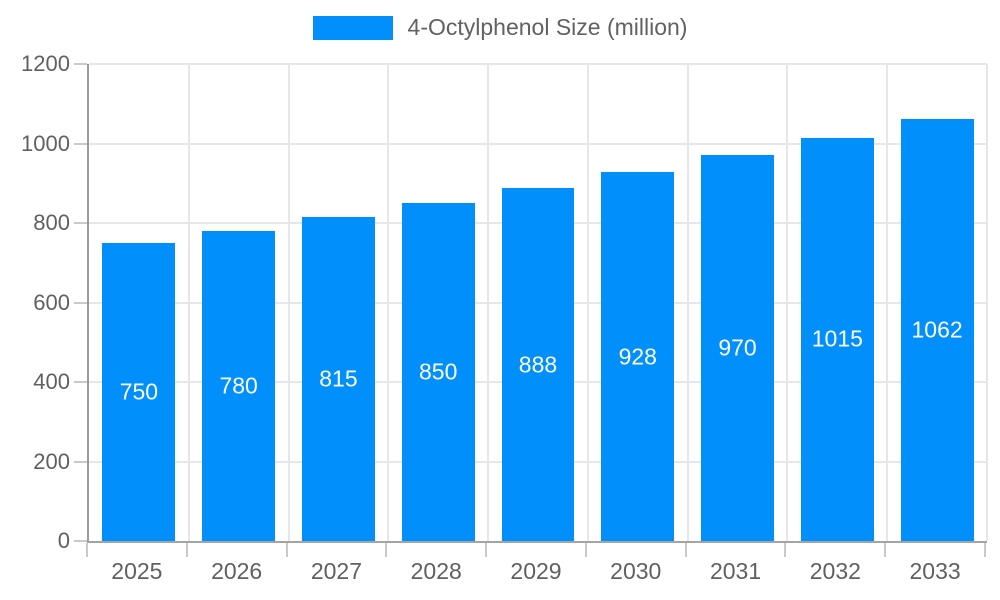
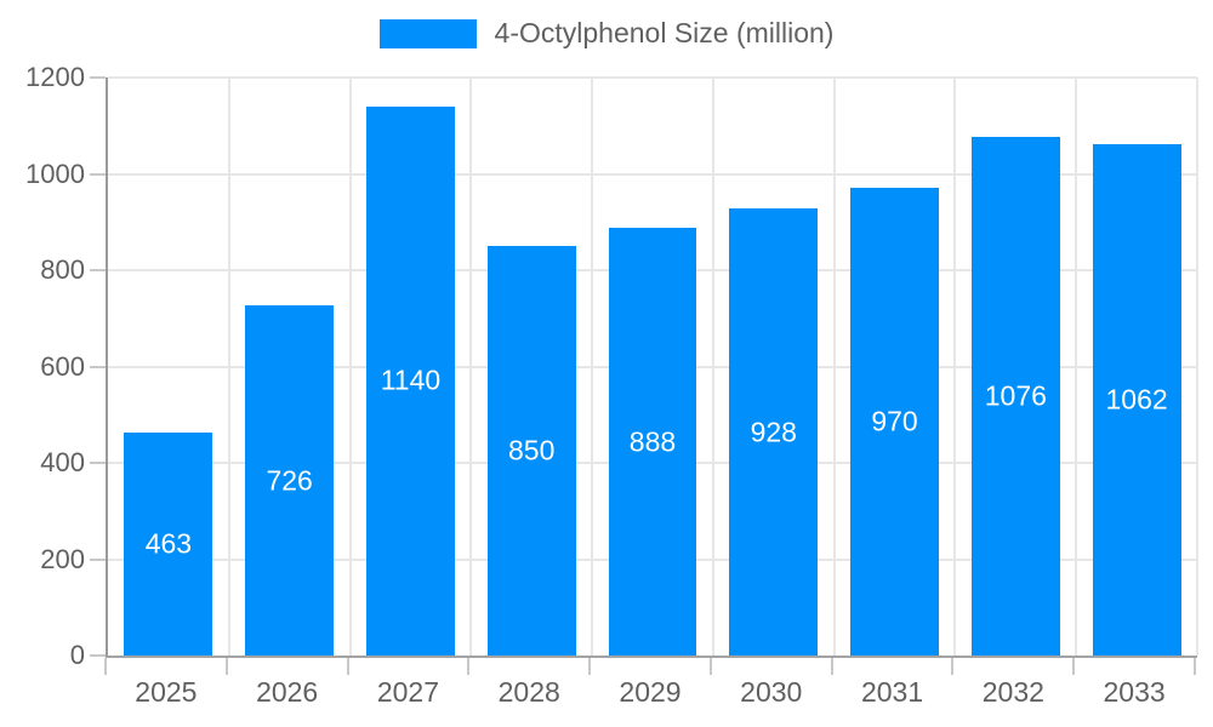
2025: 750 -> 463
2026: 780 -> 726
2027: 815 -> 1140
2032: 1015 -> 1076
